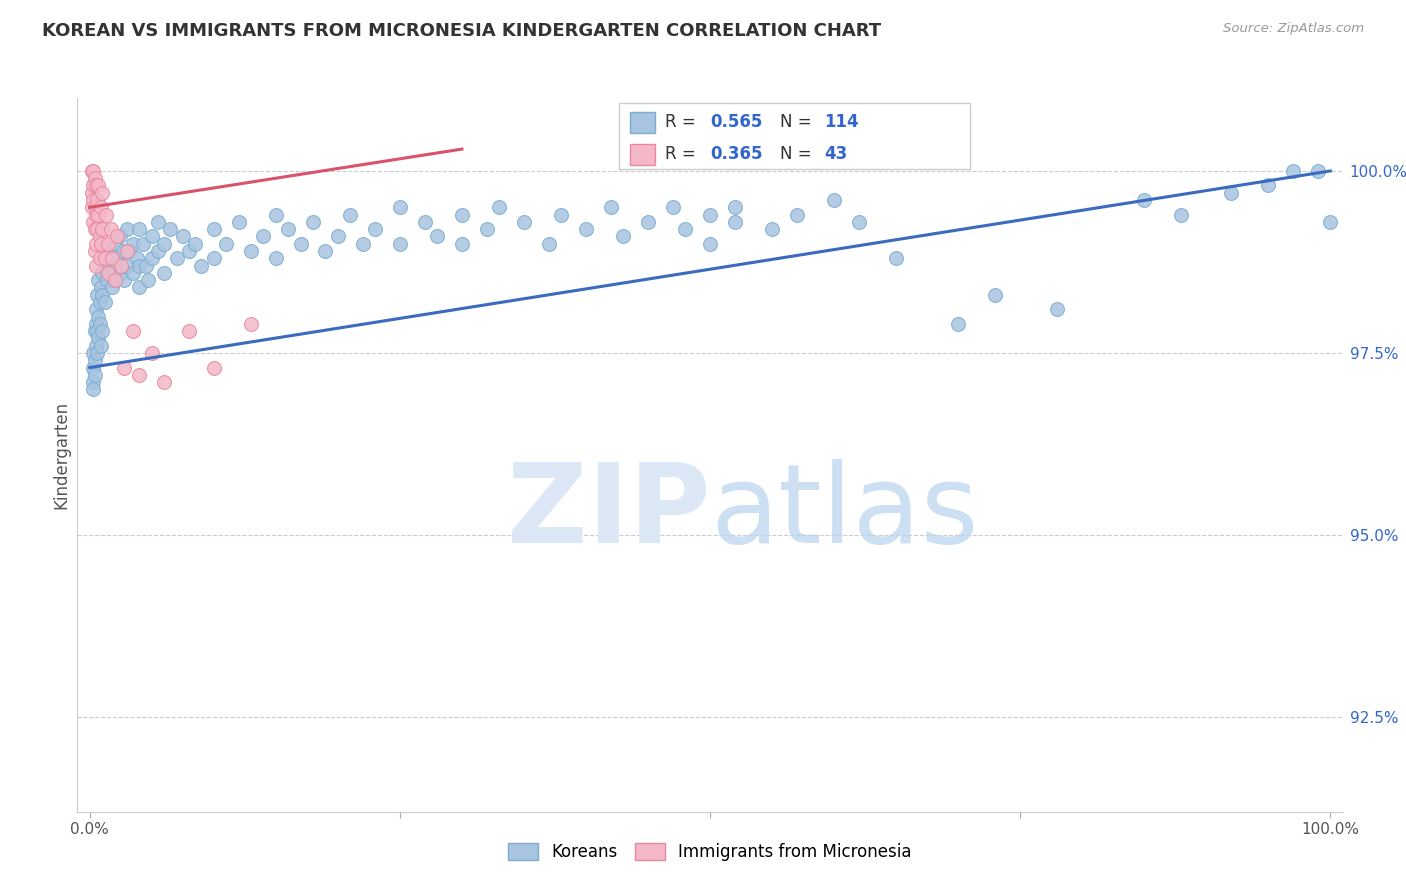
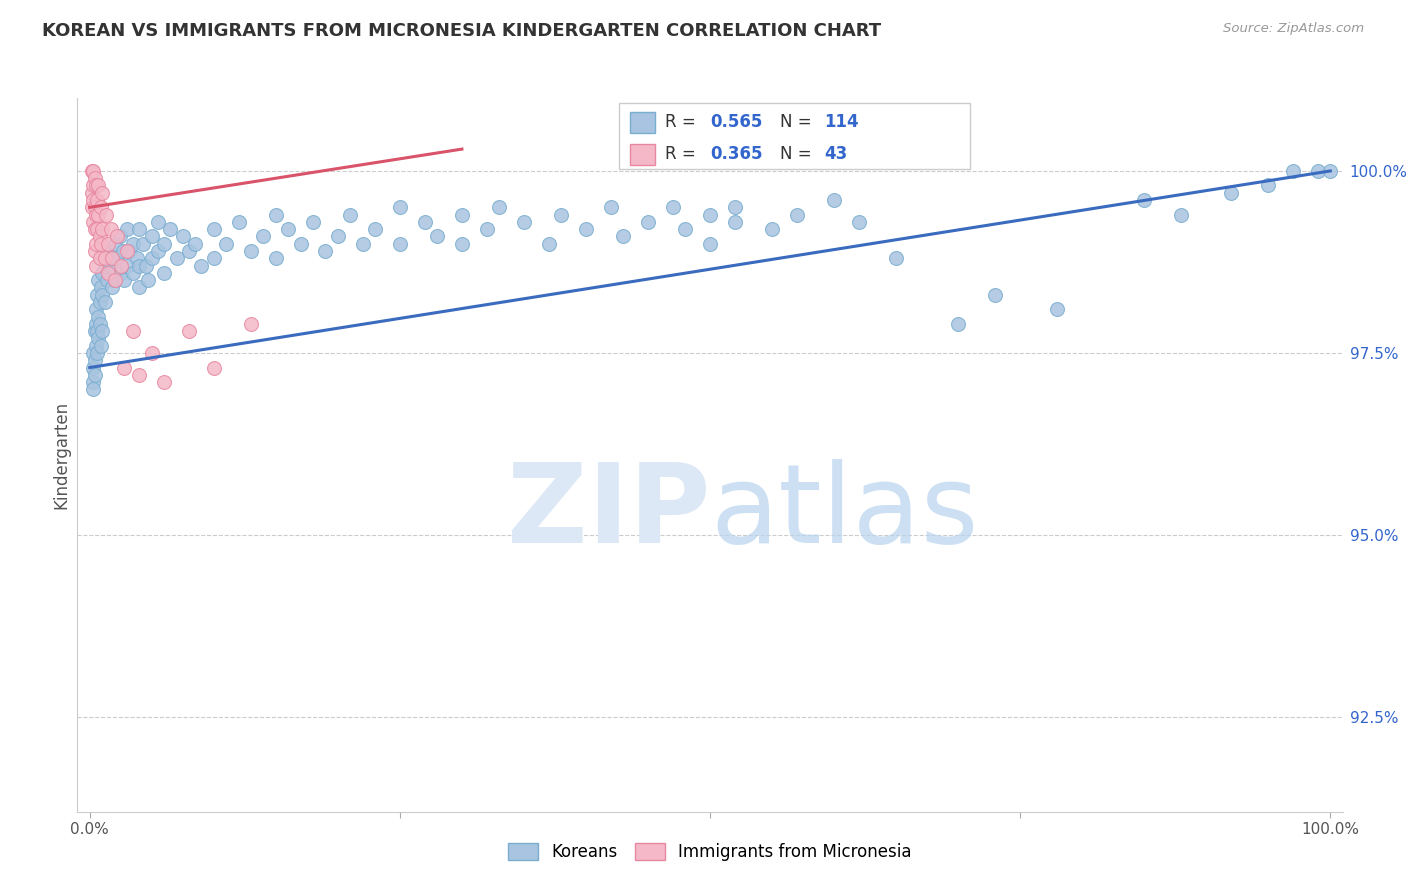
Koreans/100.0%: 99.3% -> 100.0%
